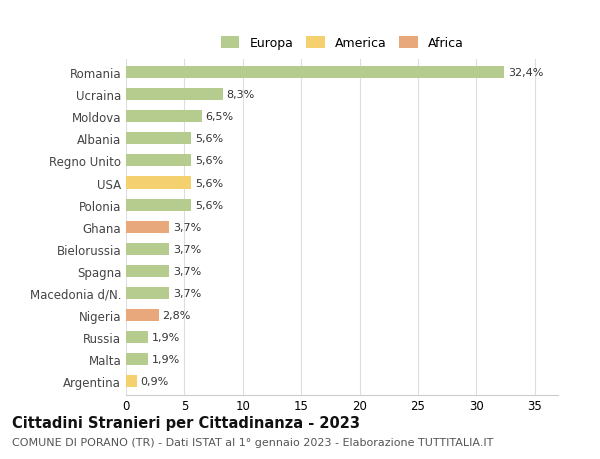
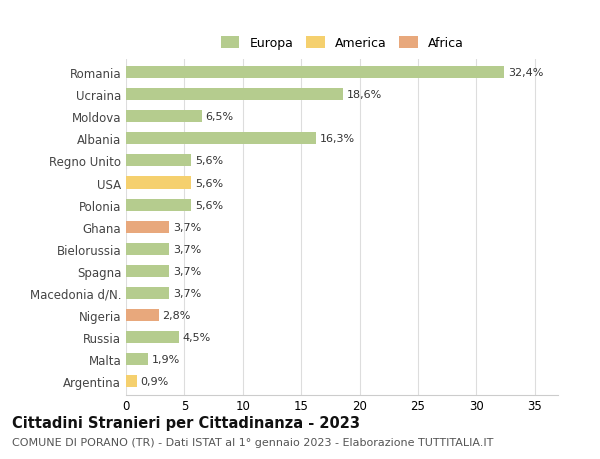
Ucraina: 8,3% -> 18,6%
Albania: 5,6% -> 16,3%
Russia: 1,9% -> 4,5%
